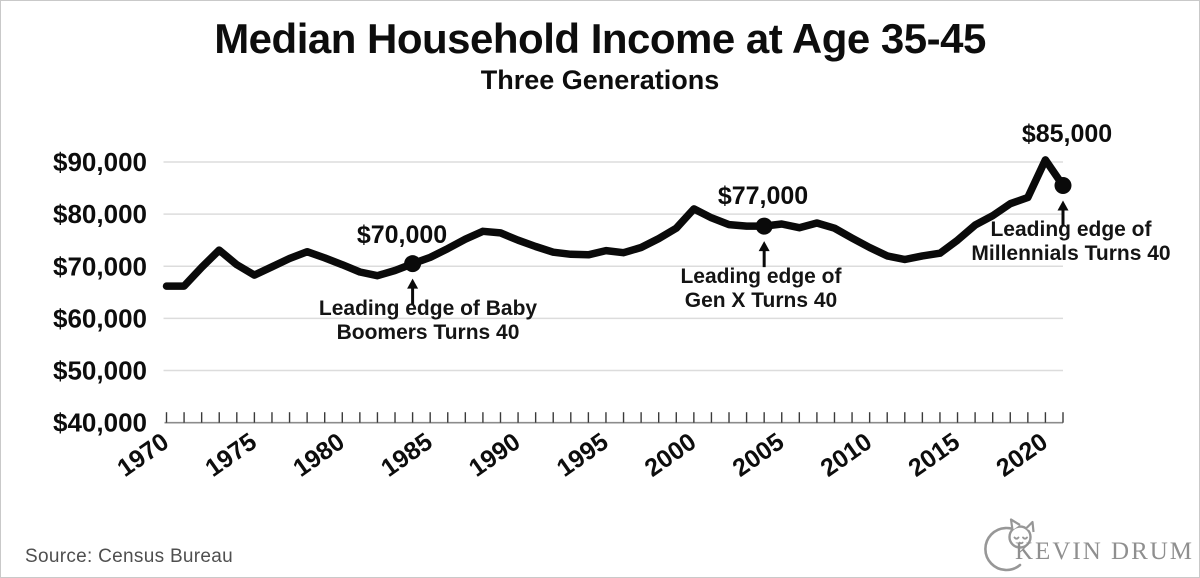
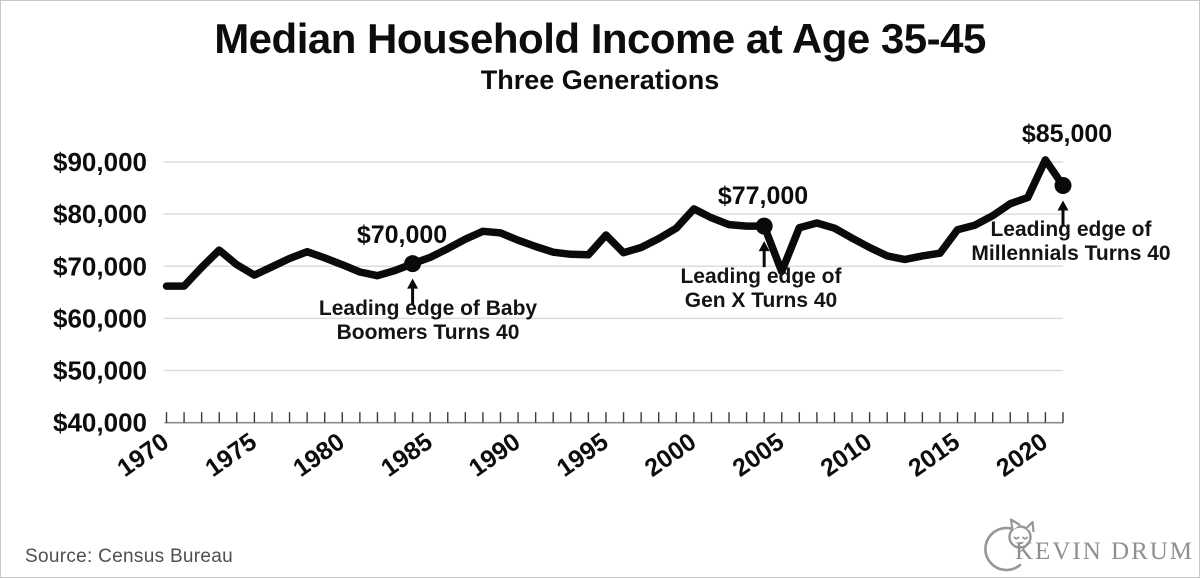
1995: $73000 -> $76000
2005: $78000 -> $69000
2015: $75000 -> $77000
